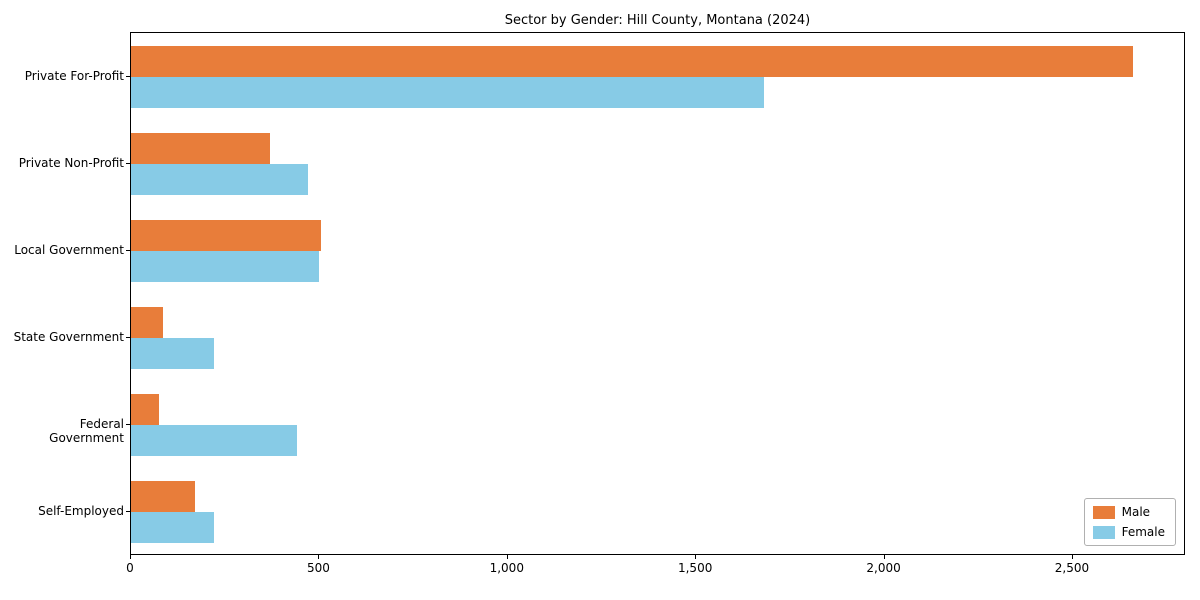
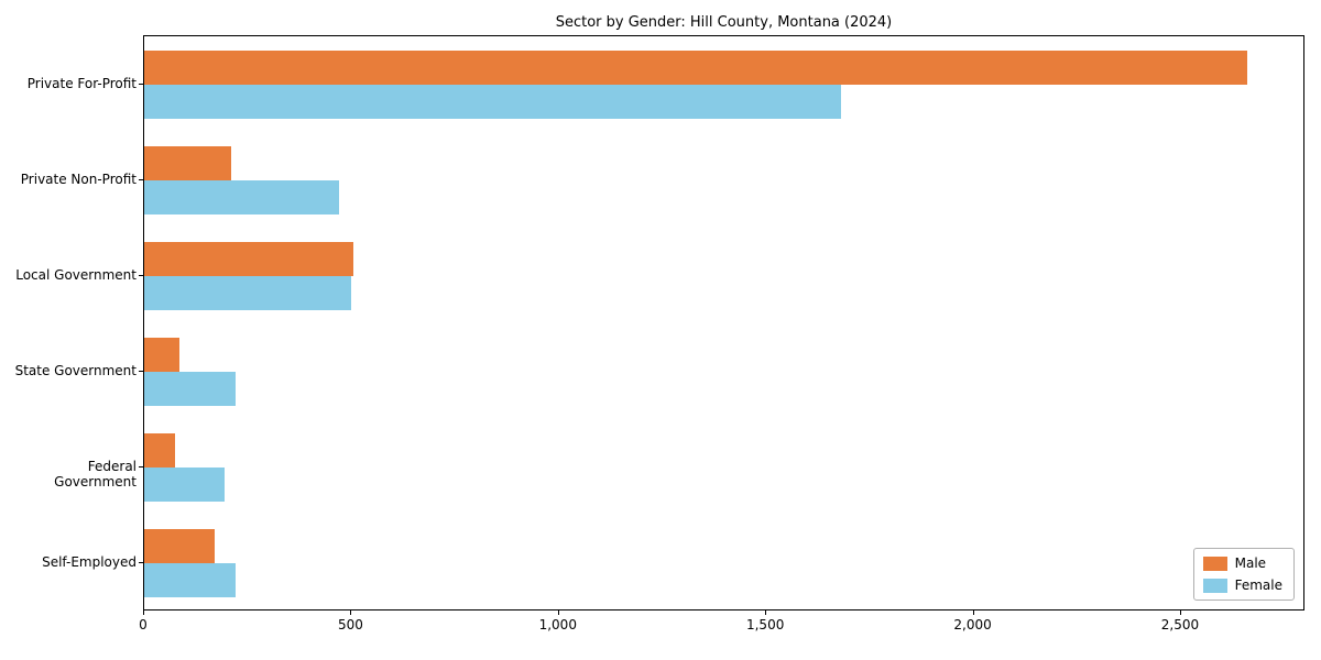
Male/Private Non-Profit: 370 -> 210
Female/Federal Government: 440 -> 200
